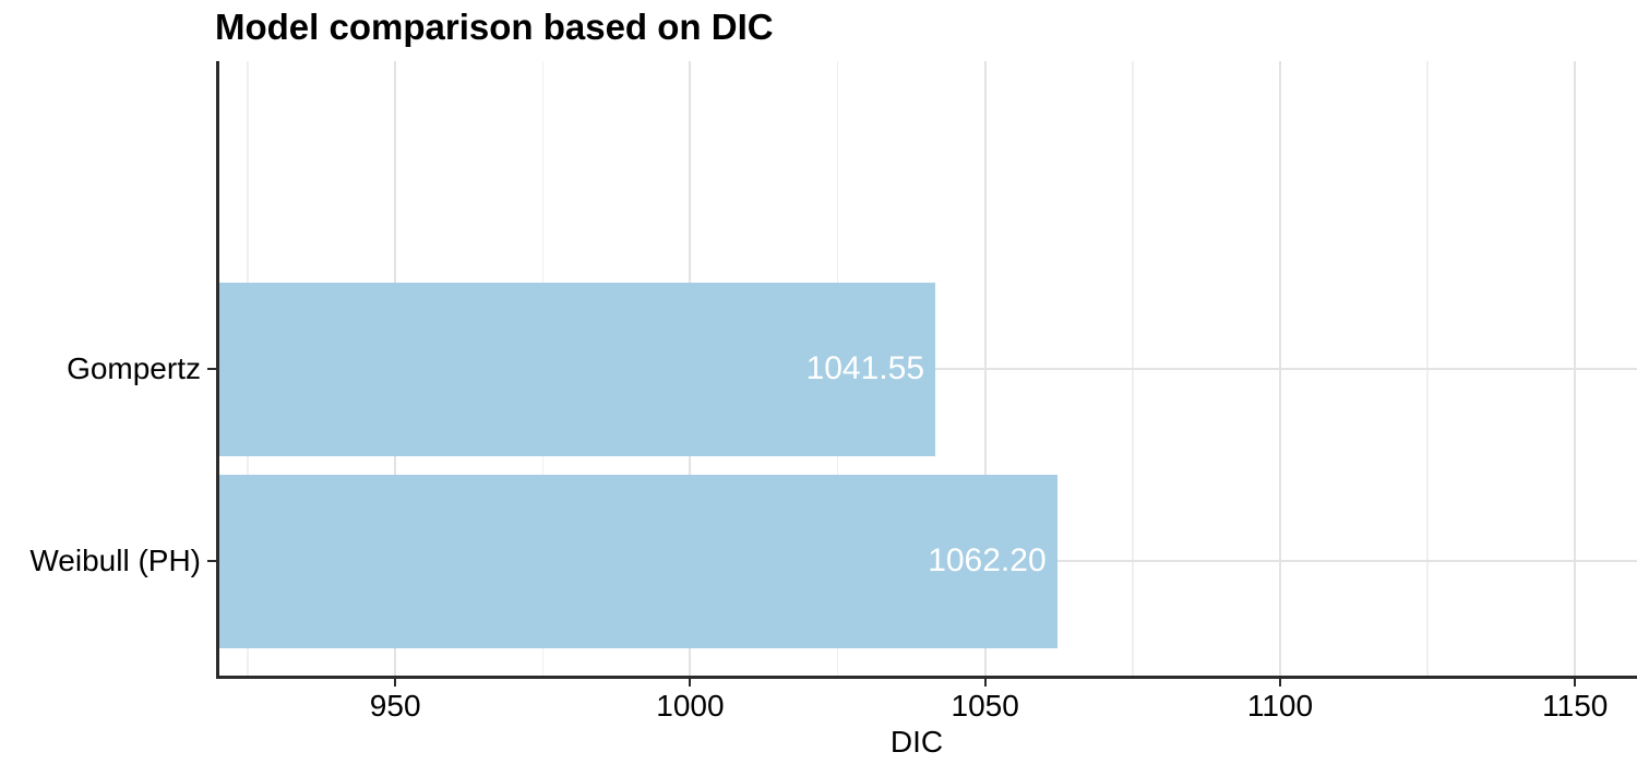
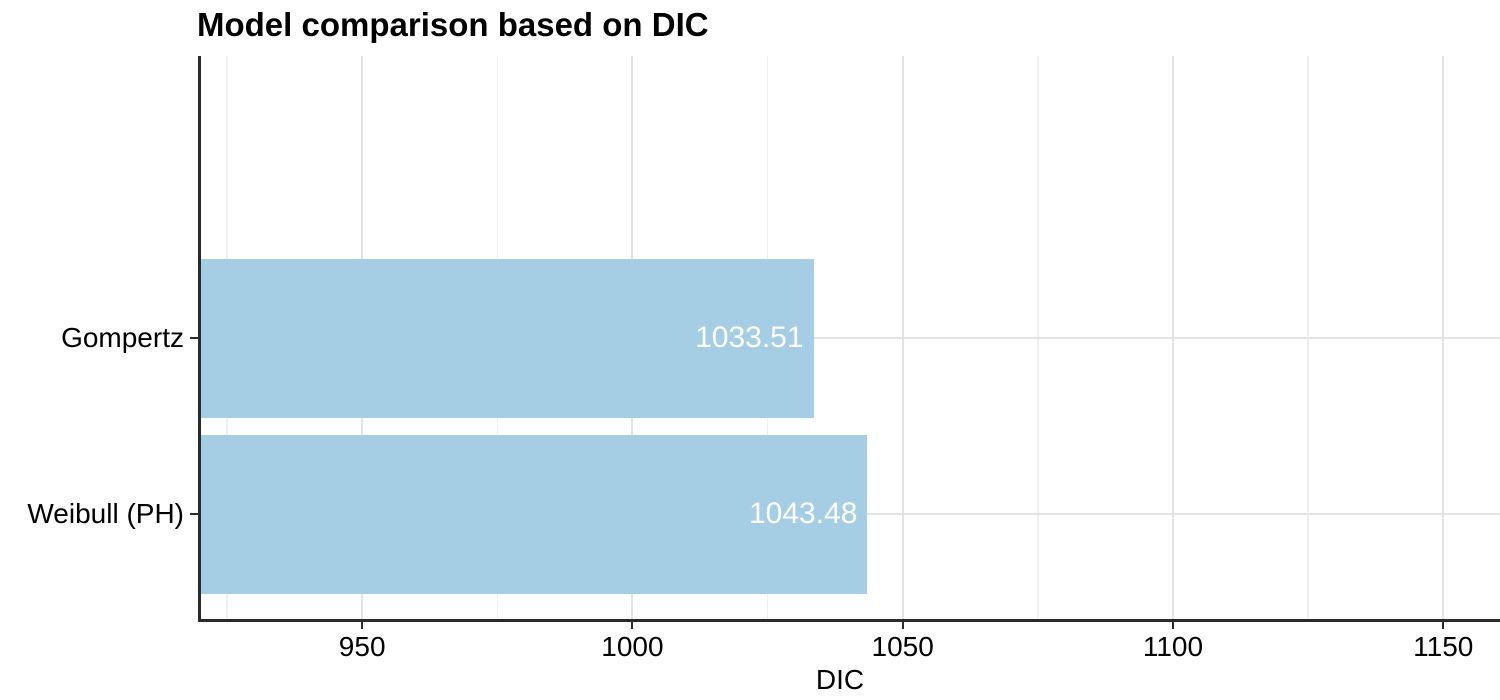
Gompertz: 1041.55 -> 1033.51
Weibull (PH): 1062.20 -> 1043.48
